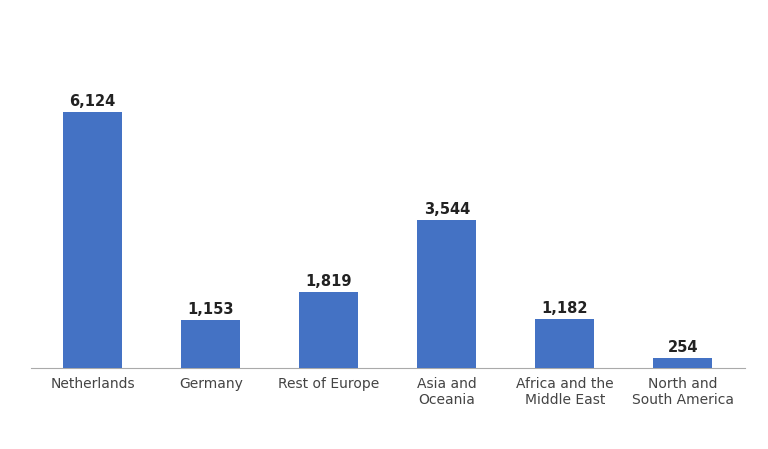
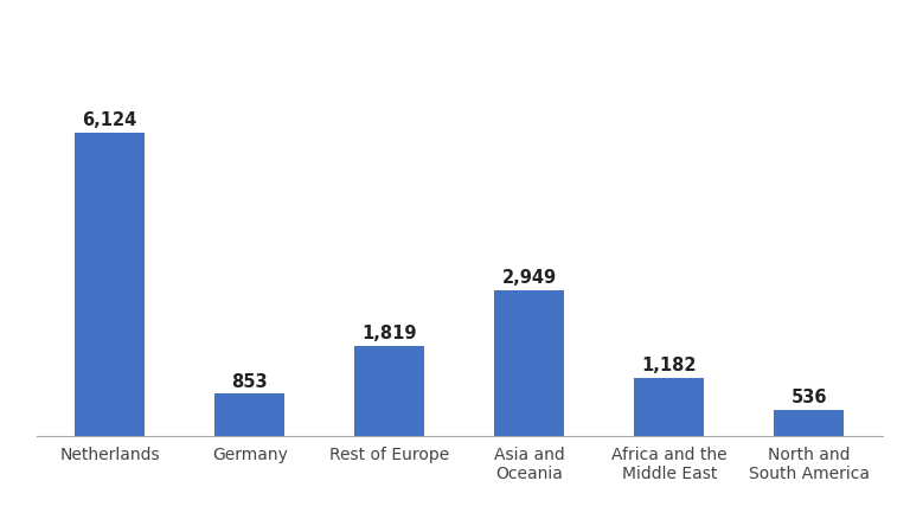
Germany: 1,153 -> 853
Asia and Oceania: 3,544 -> 2,949
North and South America: 254 -> 536
